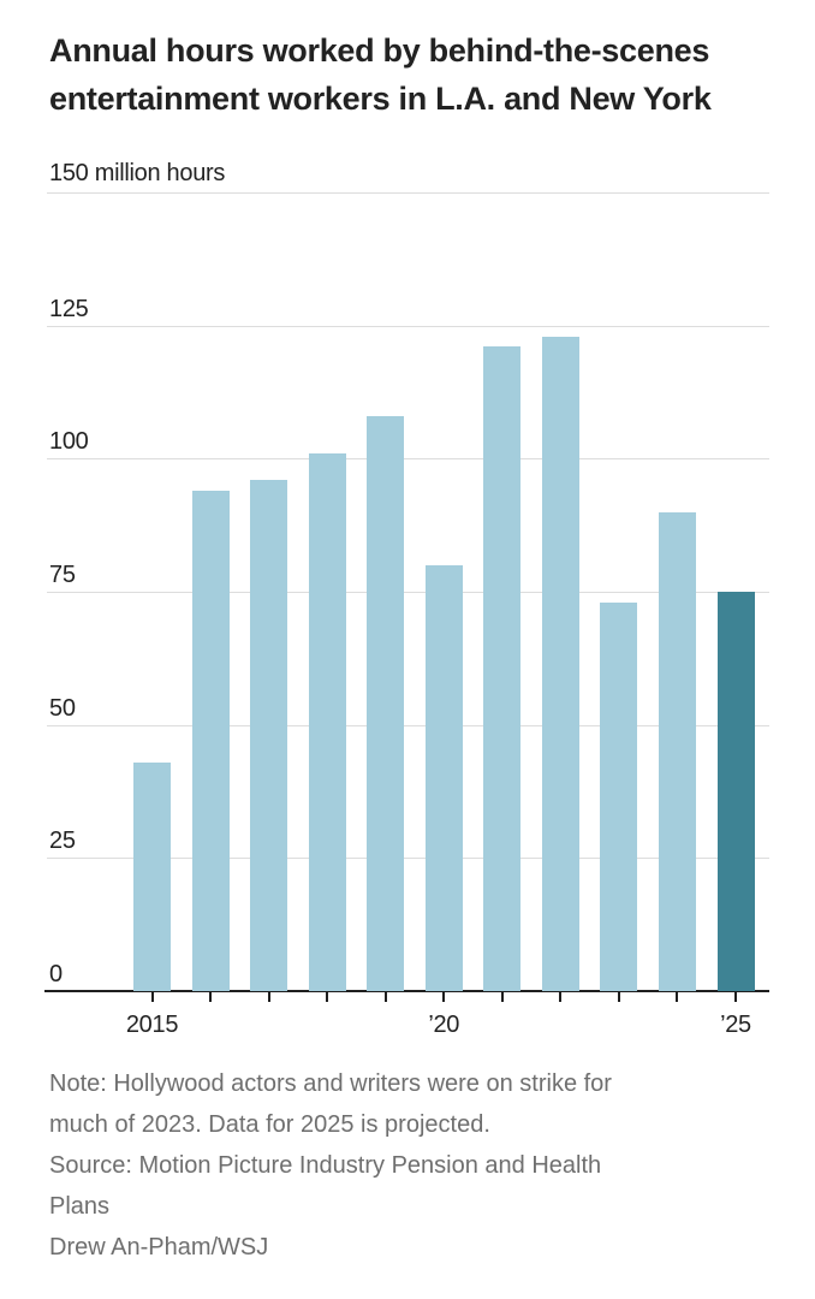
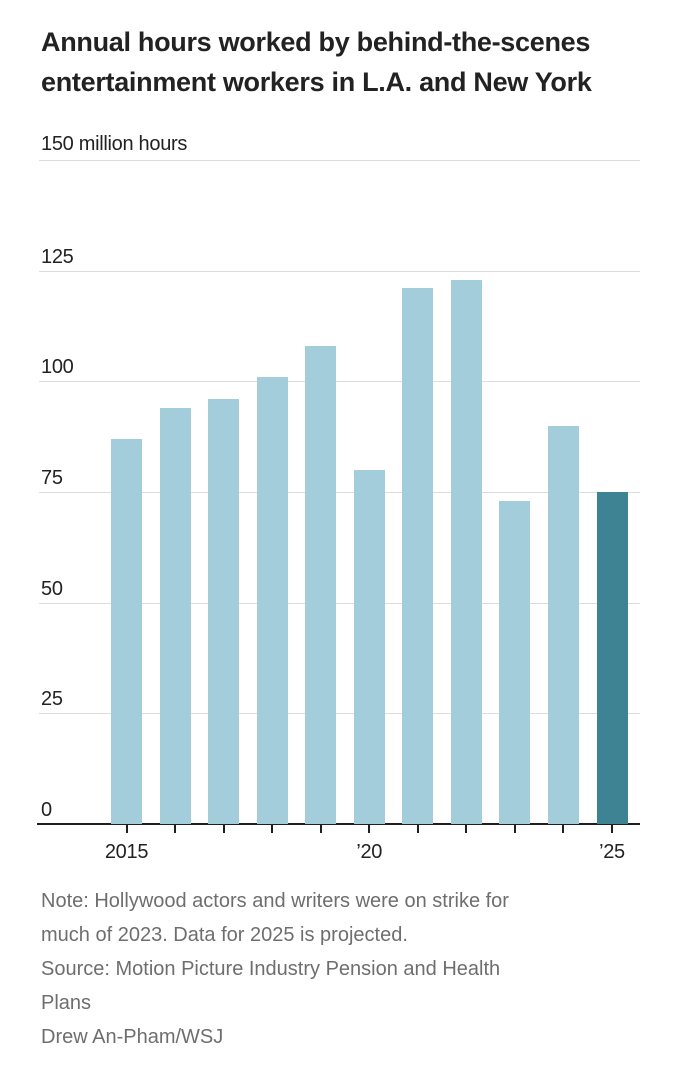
2015: 43 -> 87
